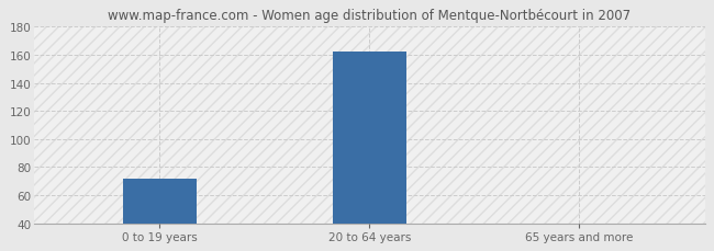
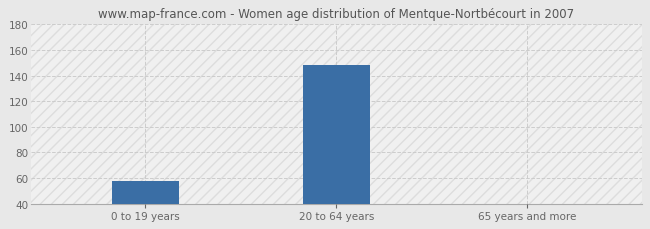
0 to 19 years: 72 -> 58
20 to 64 years: 162 -> 148
